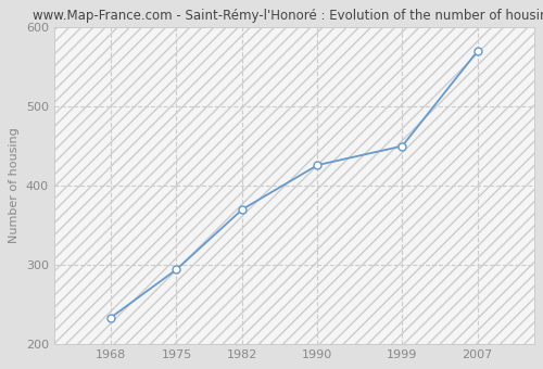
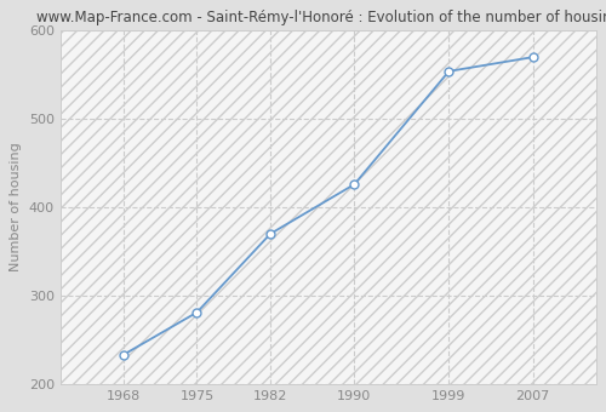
1975: 294 -> 281
1999: 450 -> 554
